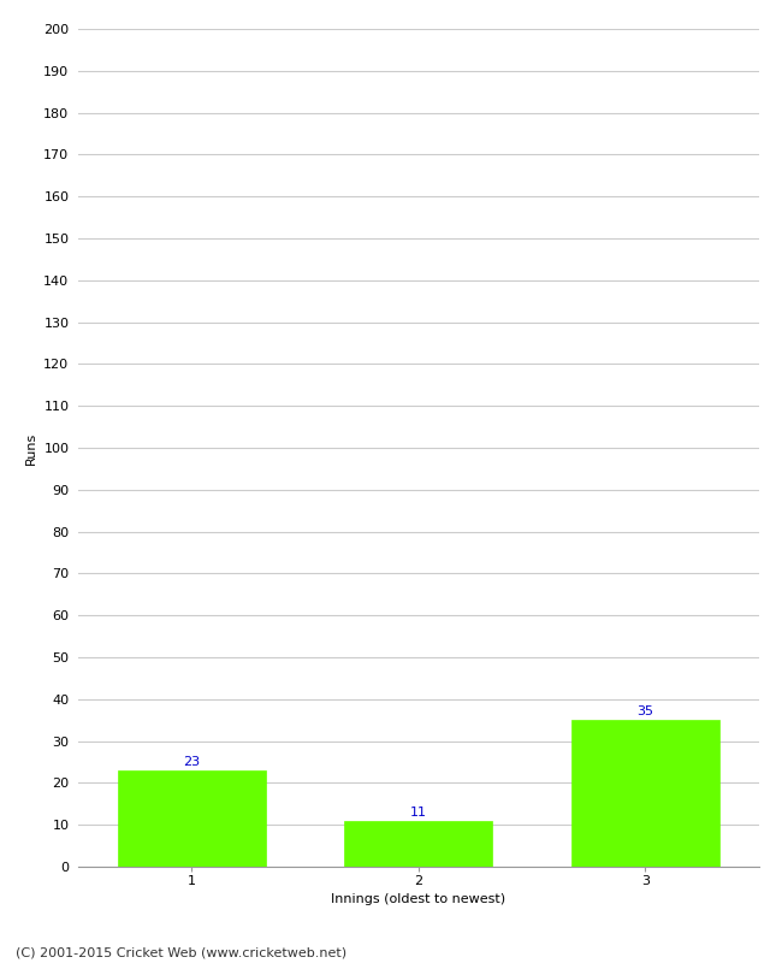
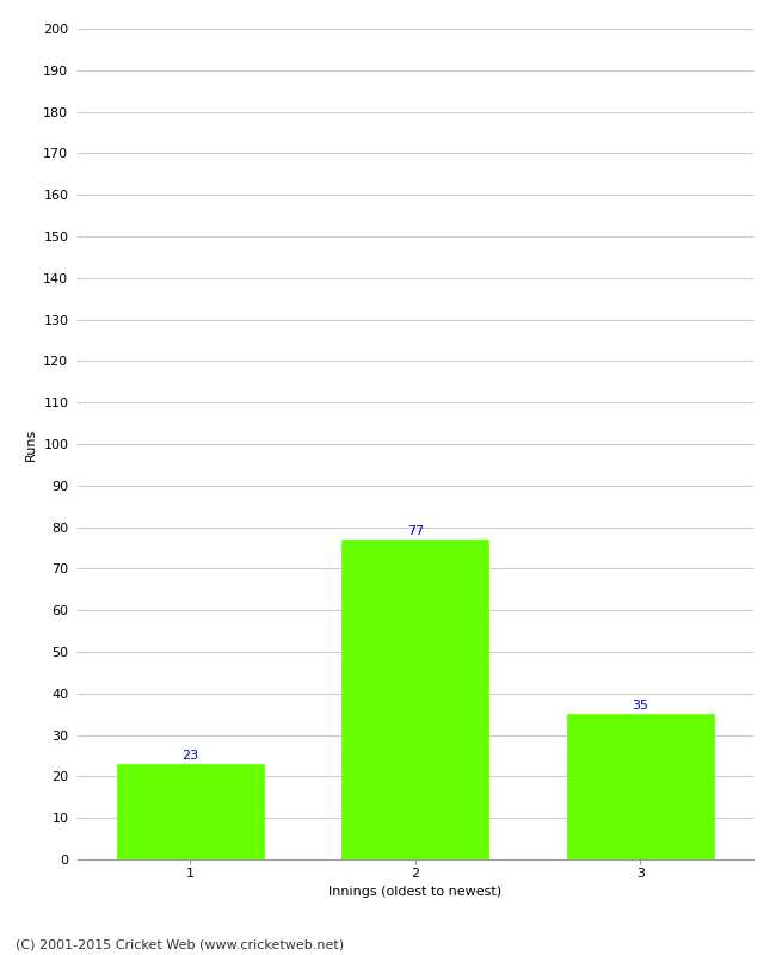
2: 11 -> 77
